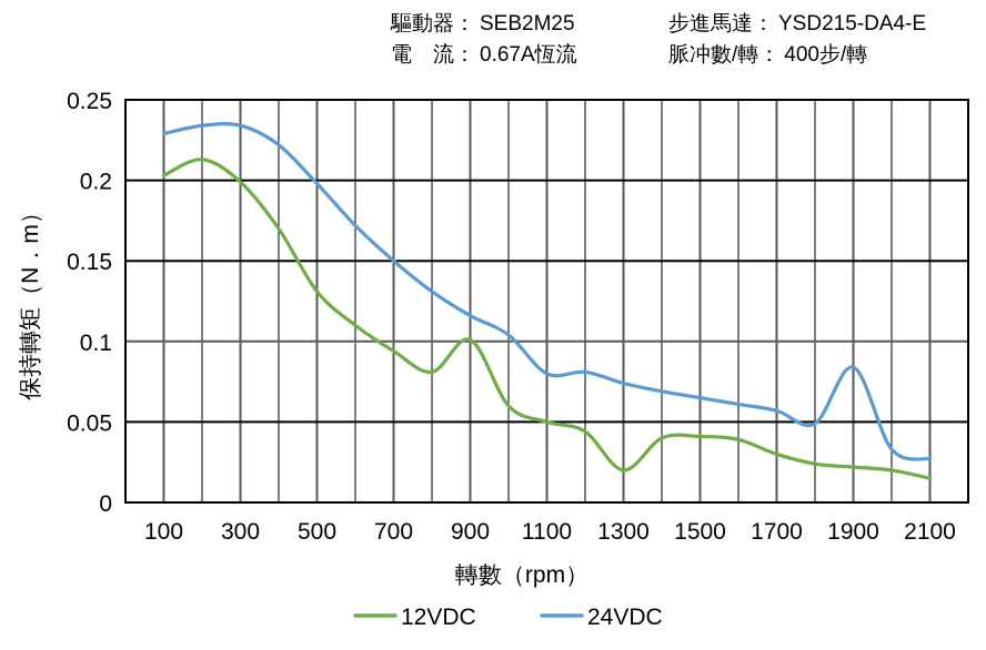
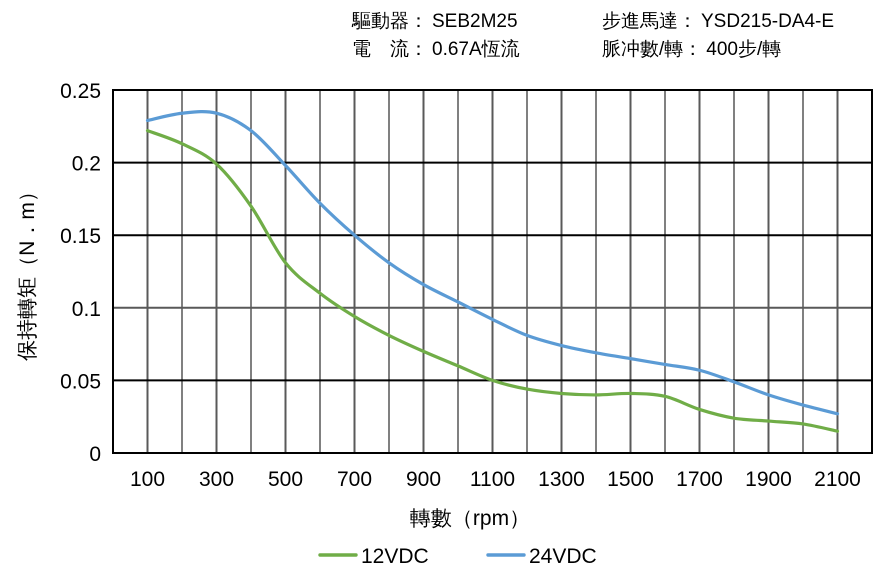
12VDC/100: 0.203 -> 0.222
12VDC/900: 0.101 -> 0.070
24VDC/1100: 0.080 -> 0.092
12VDC/1300: 0.020 -> 0.041
24VDC/1900: 0.084 -> 0.040
